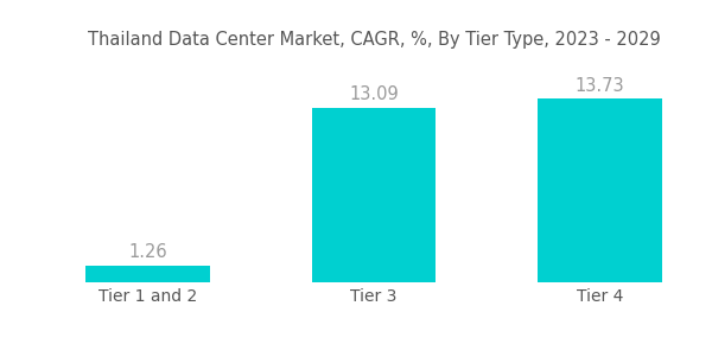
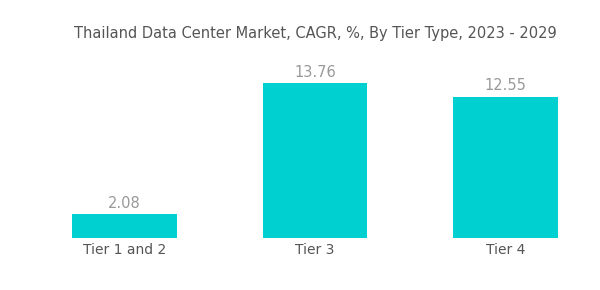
Tier 1 and 2: 1.26 -> 2.08
Tier 3: 13.09 -> 13.76
Tier 4: 13.73 -> 12.55
